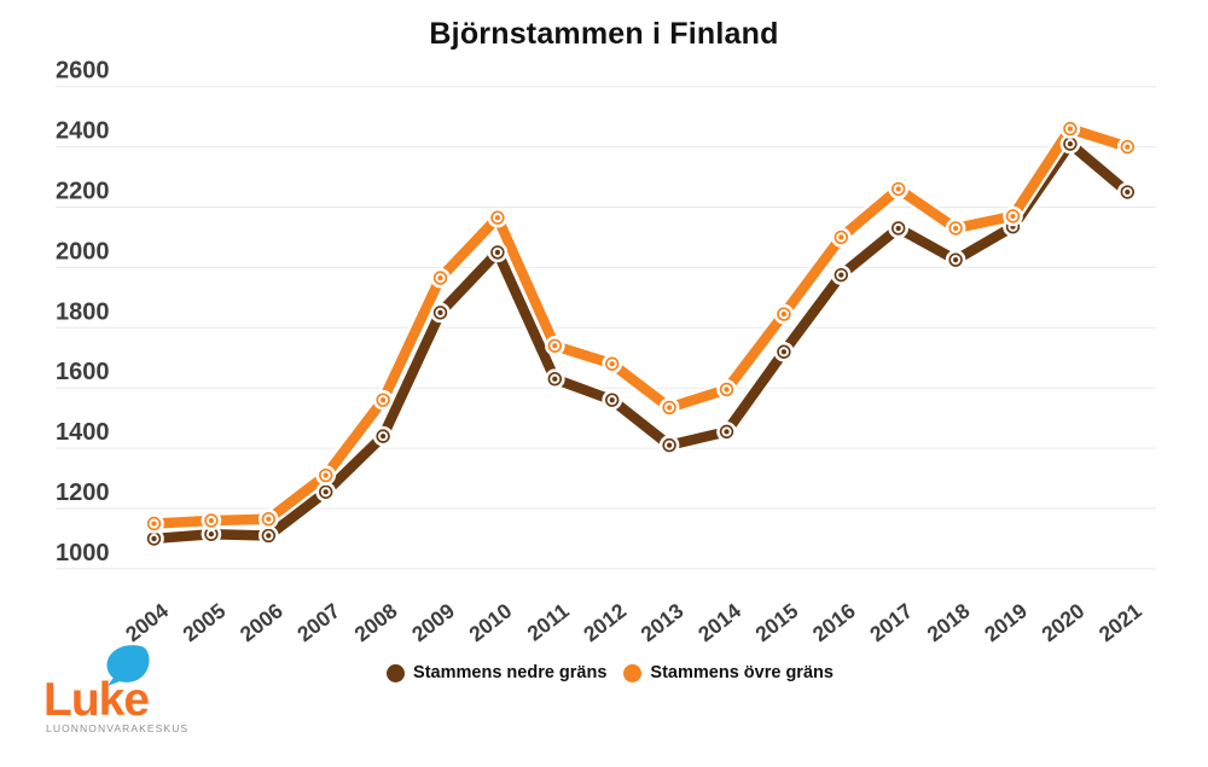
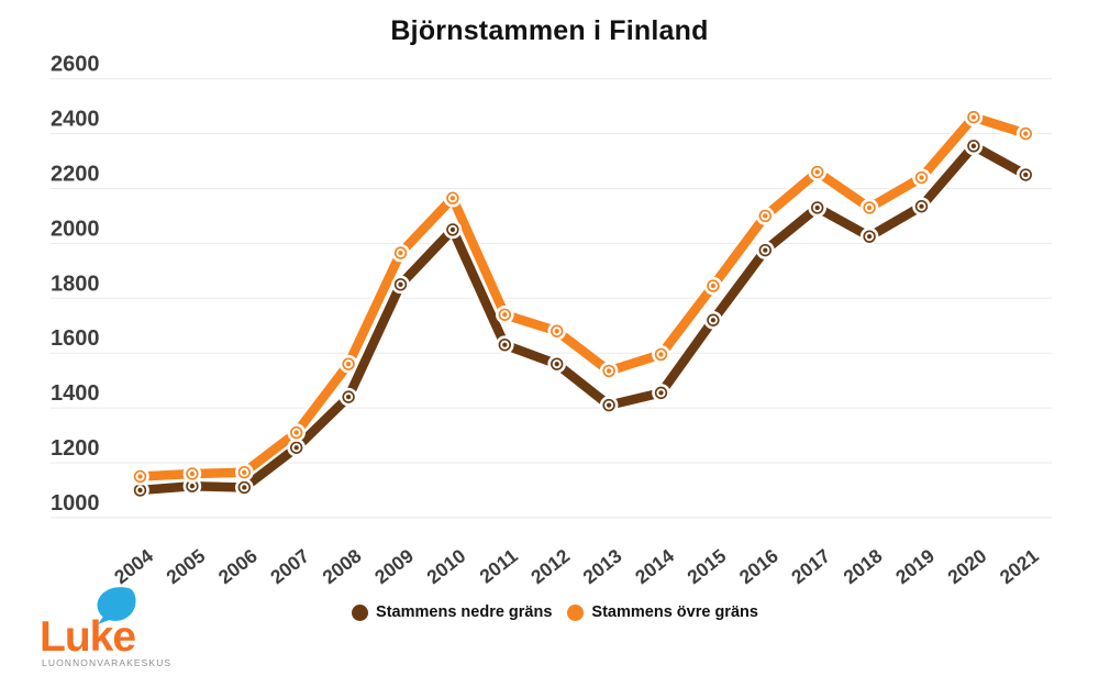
Stammens övre gräns/2019: 2170 -> 2240
Stammens nedre gräns/2020: 2410 -> 2360
